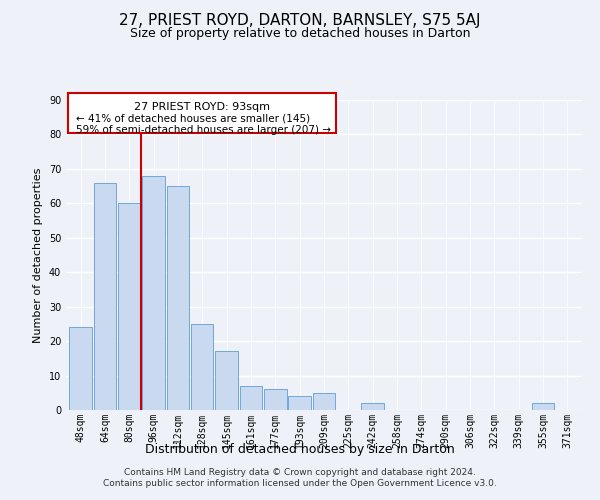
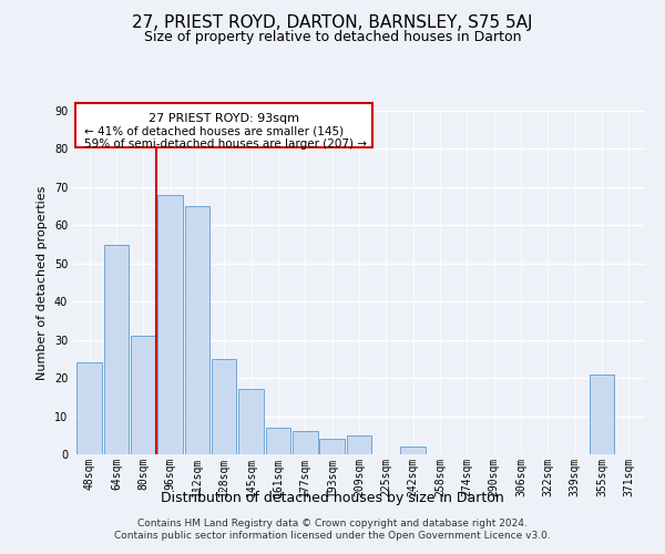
64sqm: 66 -> 55
80sqm: 60 -> 31
355sqm: 2 -> 21
